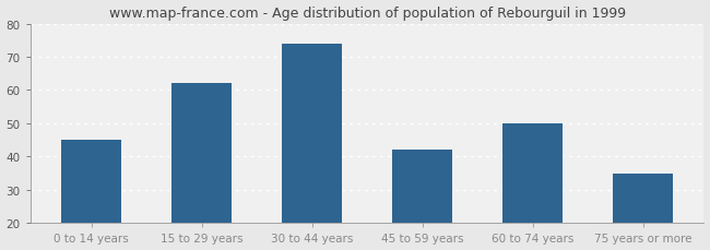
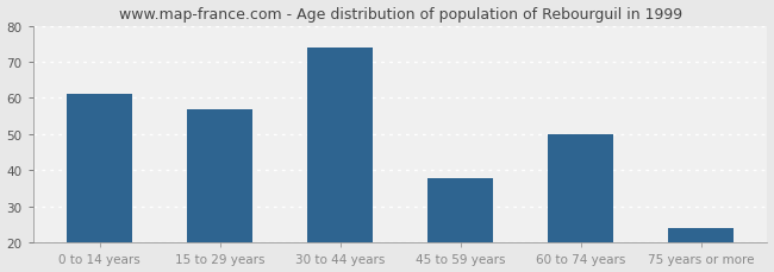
0 to 14 years: 45 -> 61
15 to 29 years: 62 -> 57
45 to 59 years: 42 -> 38
75 years or more: 35 -> 24
